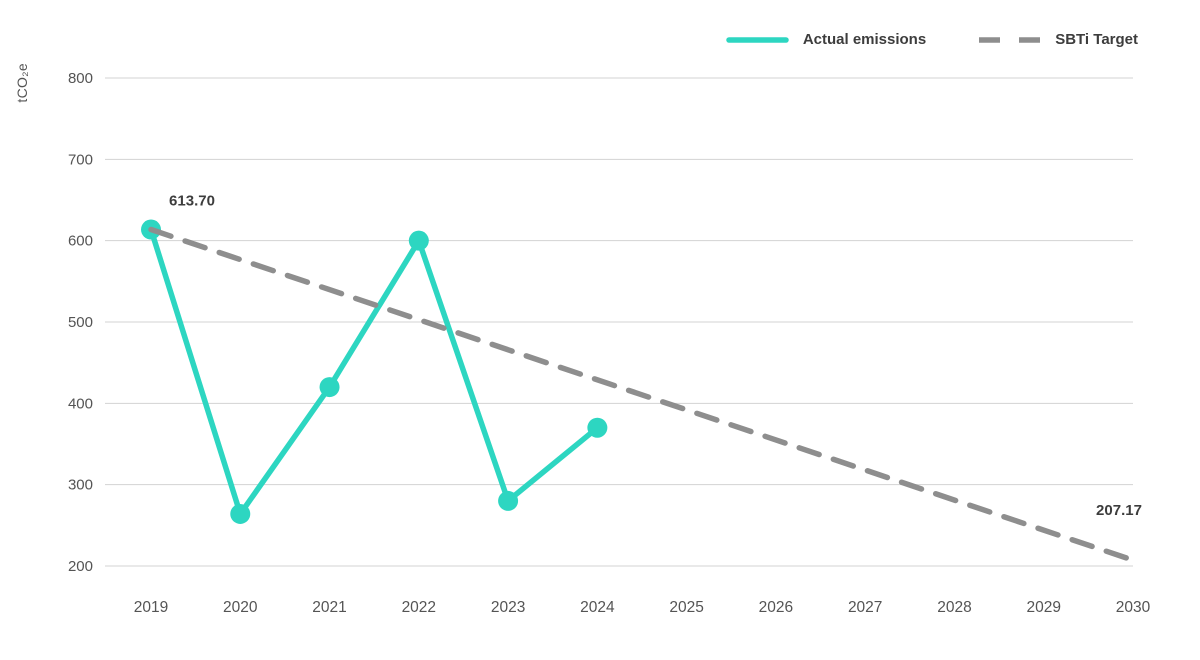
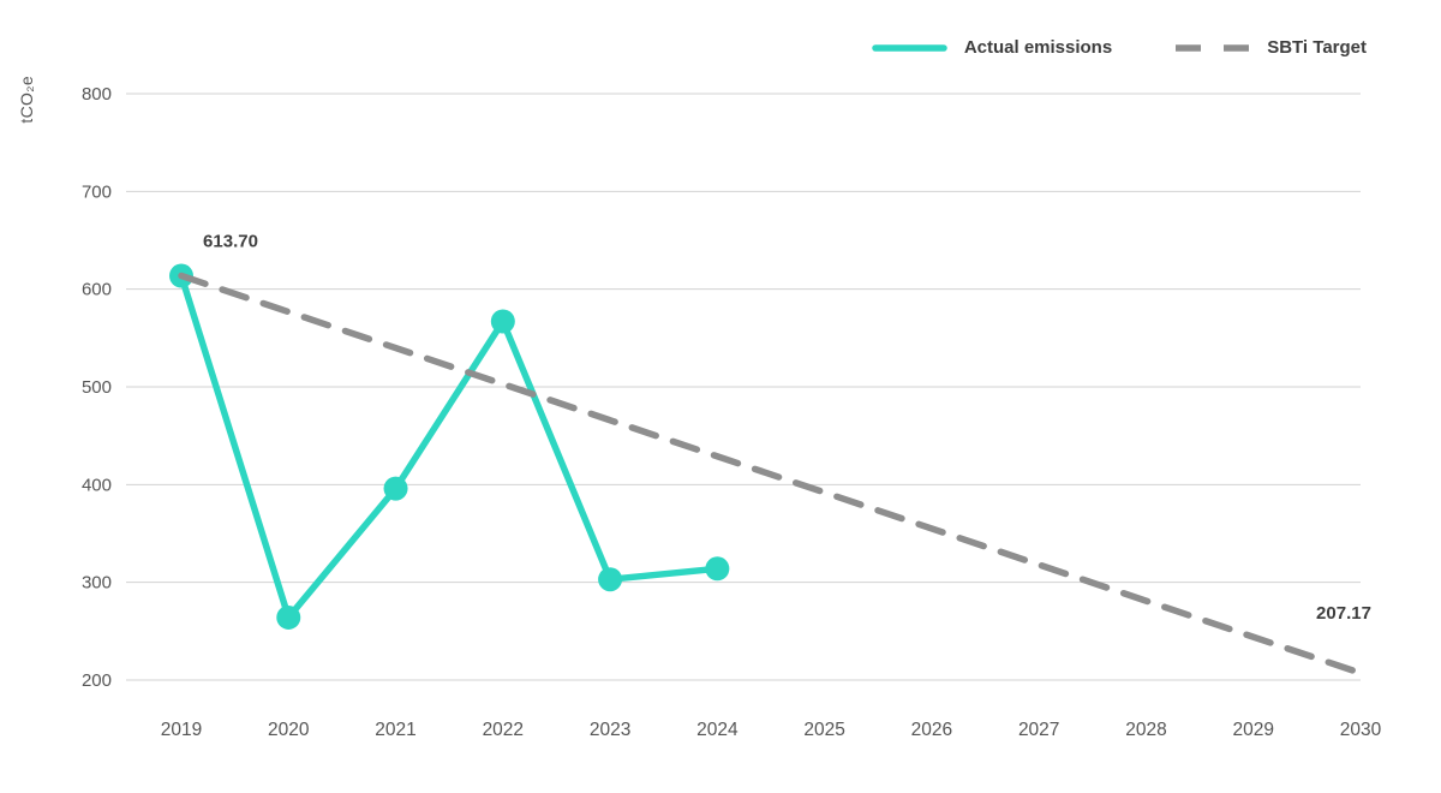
Actual emissions/2021: 420 -> 400
Actual emissions/2022: 600 -> 570
Actual emissions/2023: 280 -> 300
Actual emissions/2024: 370 -> 310
